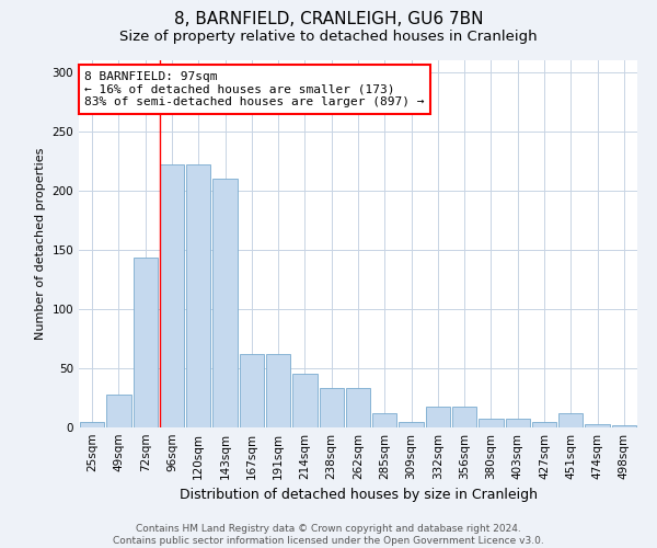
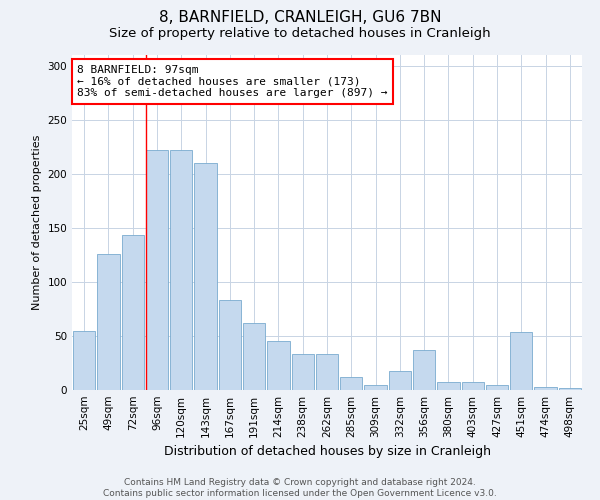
25sqm: 5 -> 55
49sqm: 28 -> 126
167sqm: 62 -> 83
356sqm: 18 -> 37
451sqm: 12 -> 54
